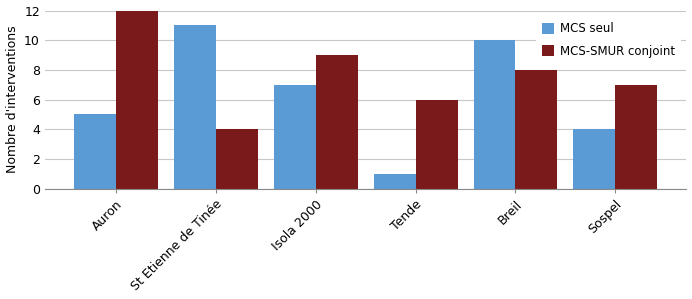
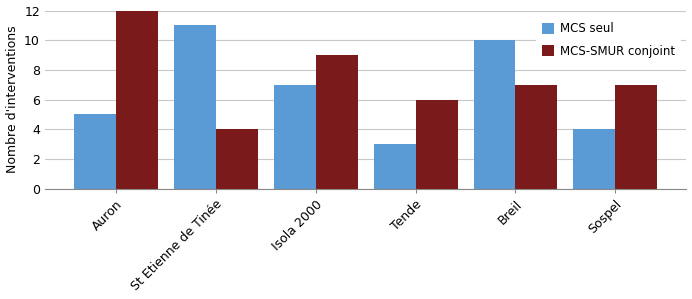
MCS seul/Tende: 1 -> 3
MCS-SMUR conjoint/Breil: 8 -> 7
